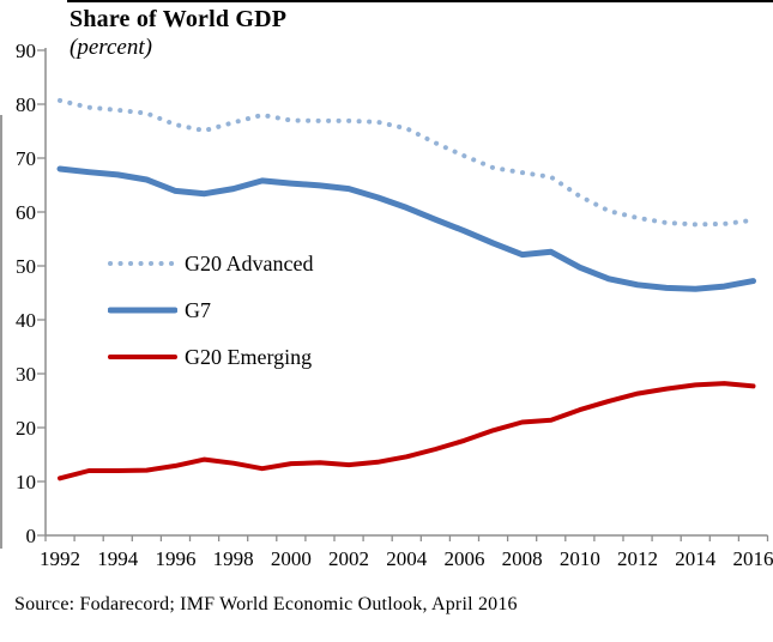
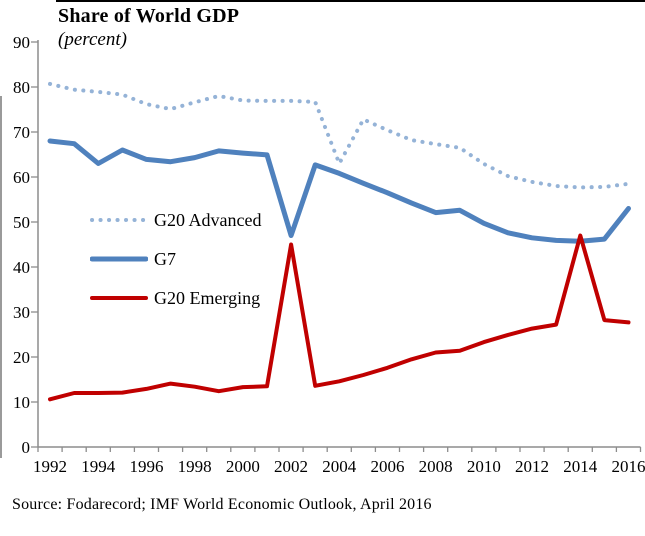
G7/1994: 67 -> 63
G7/2002: 64 -> 47
G20 Emerging/2002: 13 -> 45
G20 Advanced/2004: 76 -> 63
G20 Emerging/2014: 28 -> 47
G7/2016: 47 -> 53
